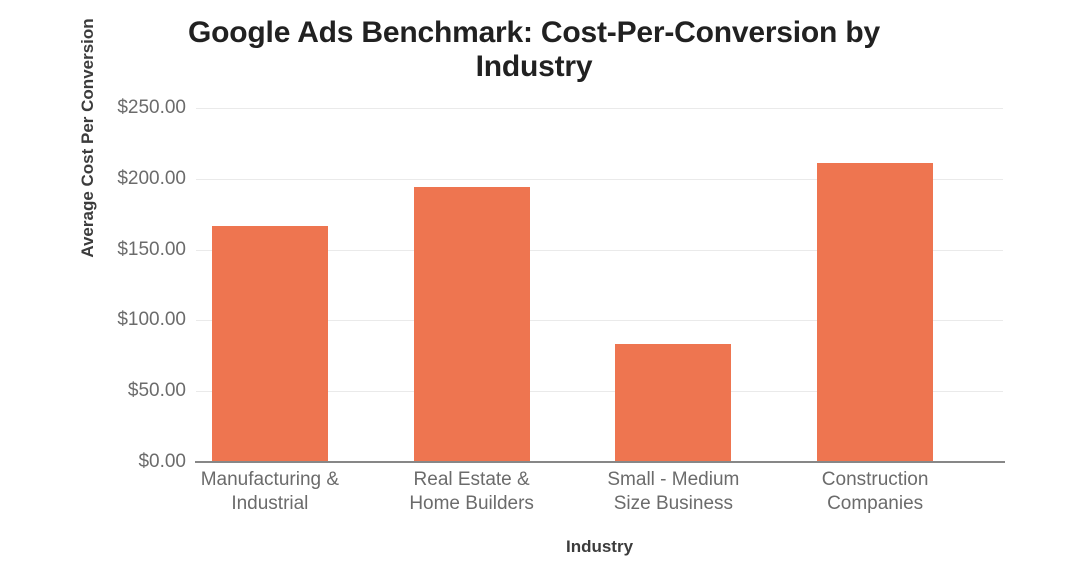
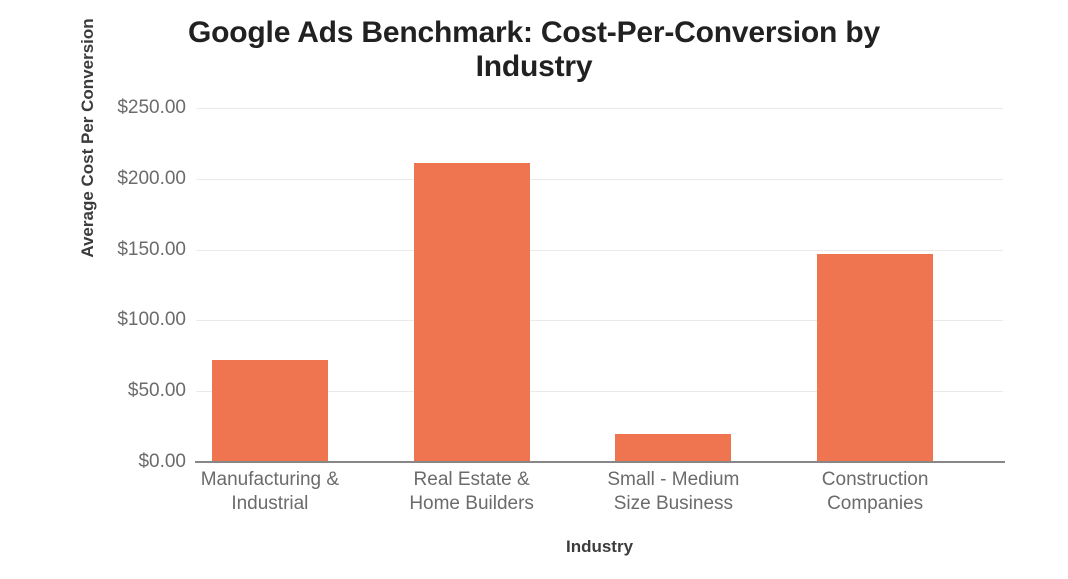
Manufacturing & Industrial: $167 -> $72
Real Estate & Home Builders: $194 -> $211
Small - Medium Size Business: $83 -> $20
Construction Companies: $211 -> $147
